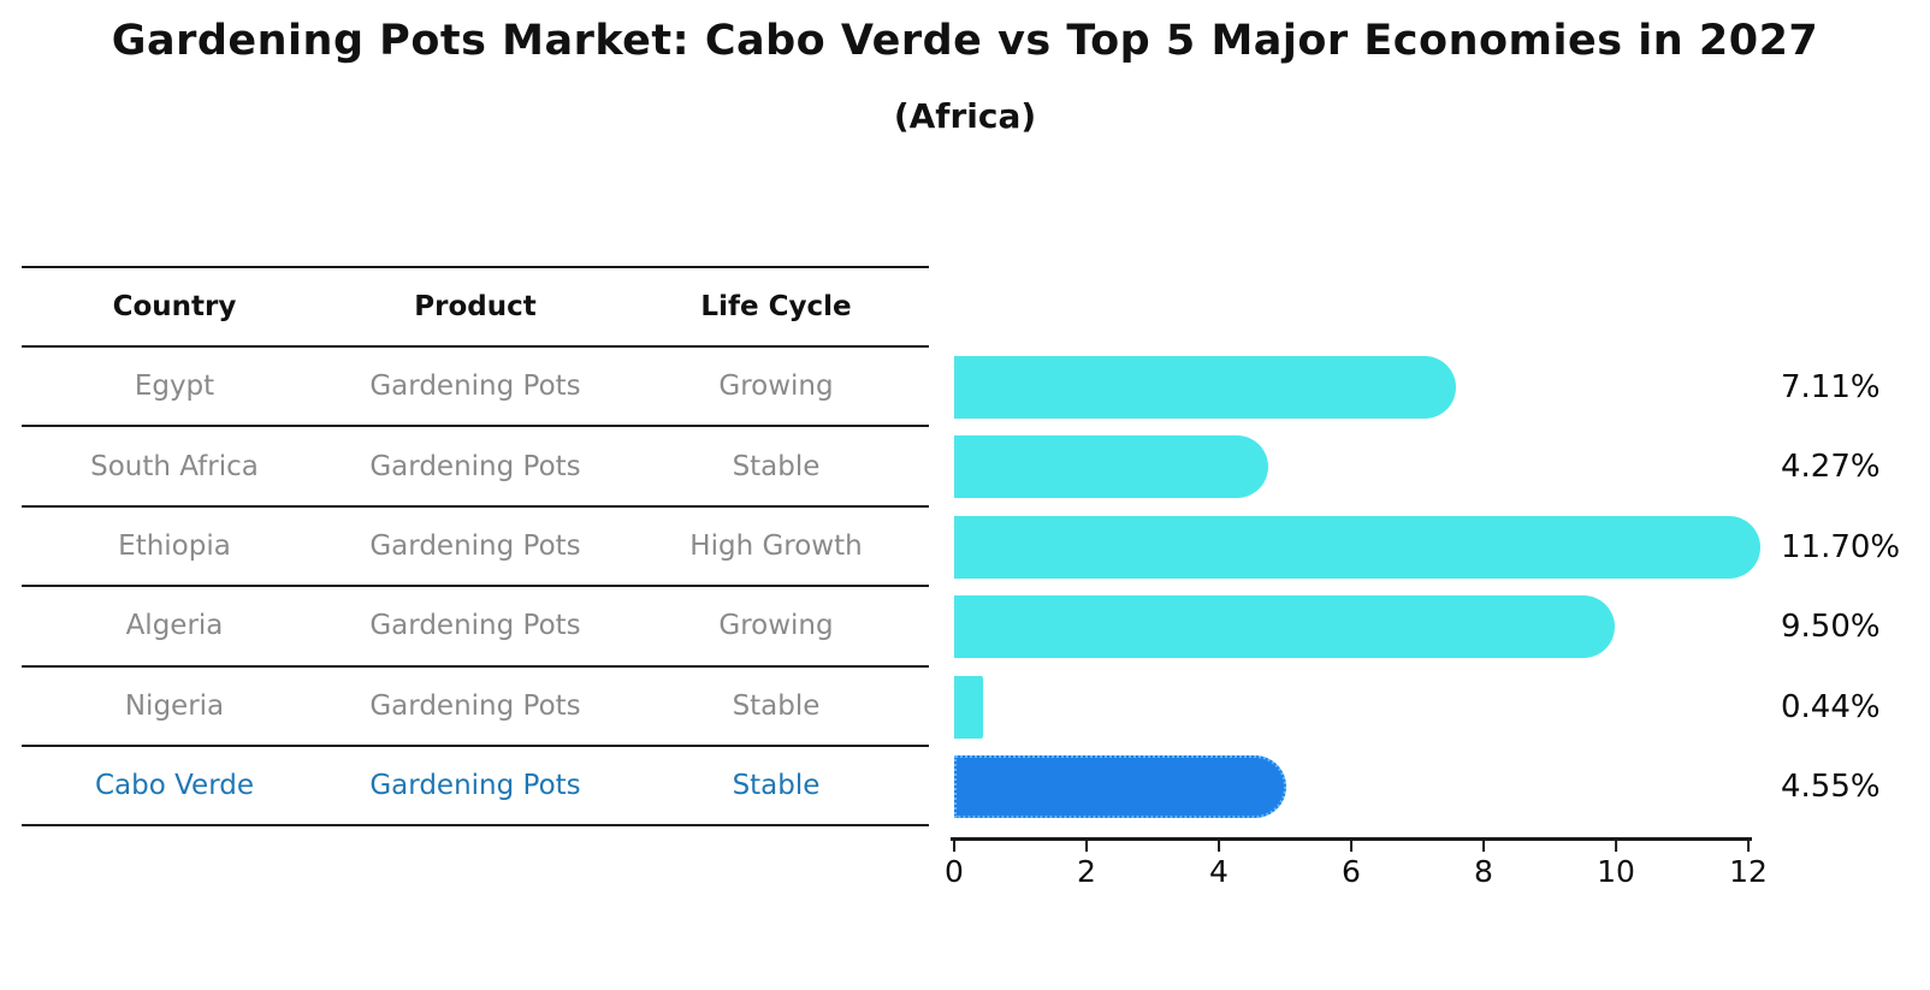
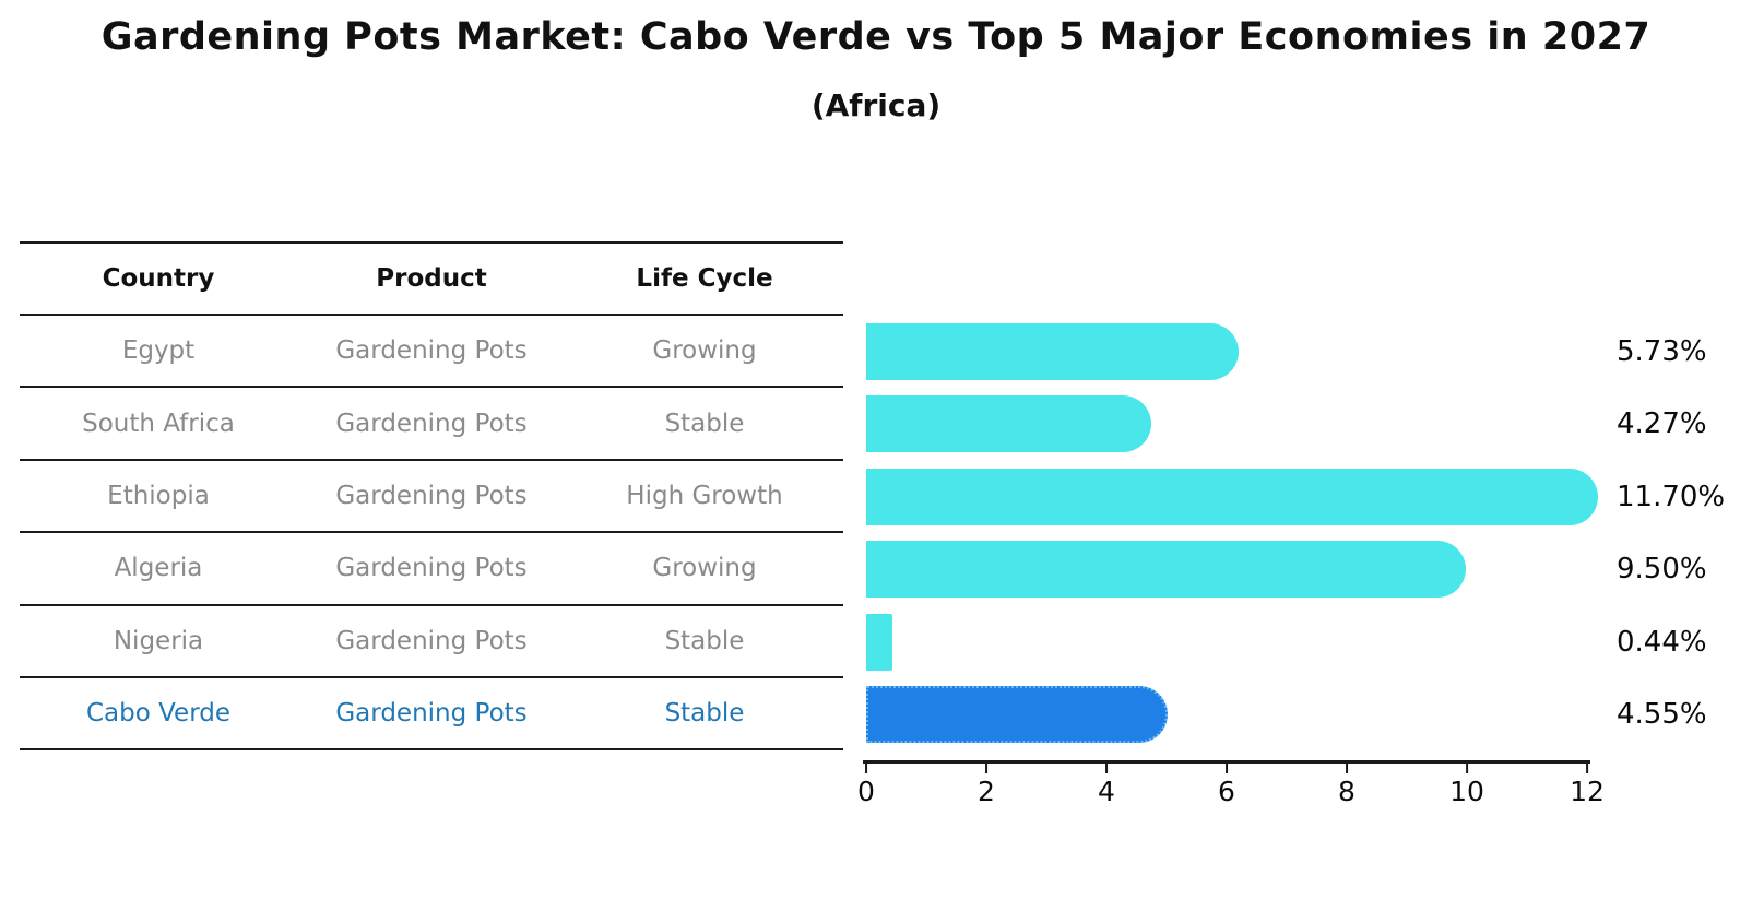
Egypt: 7.11% -> 5.73%
